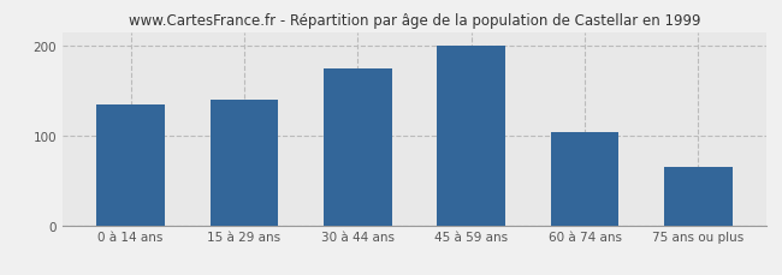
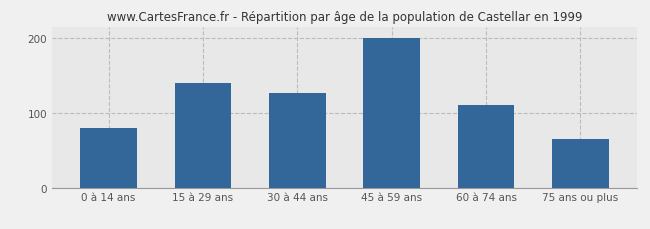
0 à 14 ans: 135 -> 80
30 à 44 ans: 175 -> 126
60 à 74 ans: 103 -> 110
